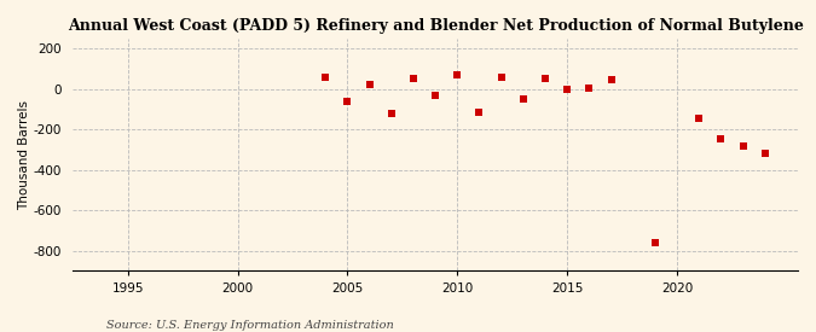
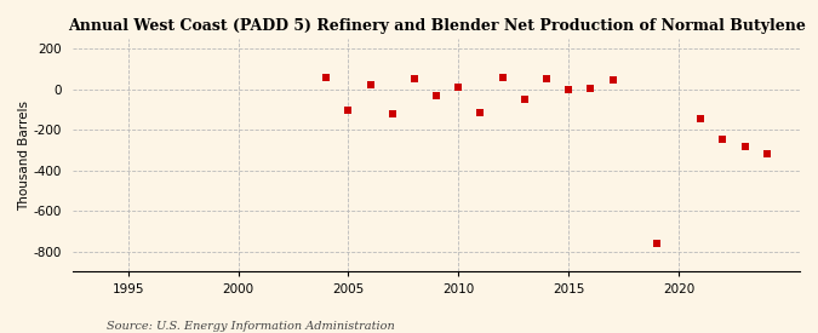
2005: -60 -> -100
2010: 70 -> 10
